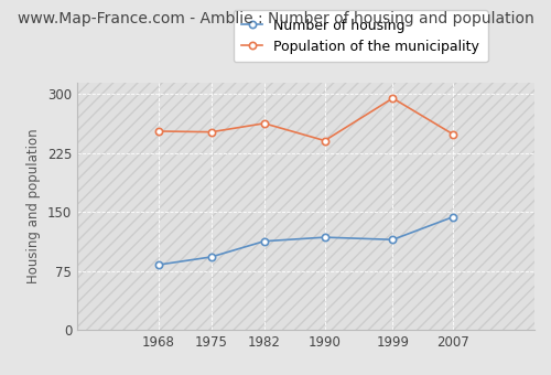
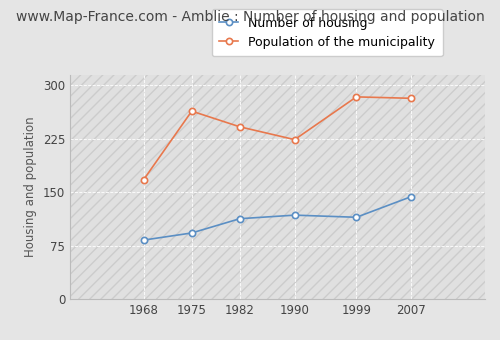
Population of the municipality/1968: 253 -> 168
Population of the municipality/1975: 252 -> 264
Population of the municipality/1982: 263 -> 242
Population of the municipality/1990: 241 -> 224
Population of the municipality/1999: 295 -> 284
Population of the municipality/2007: 249 -> 282
